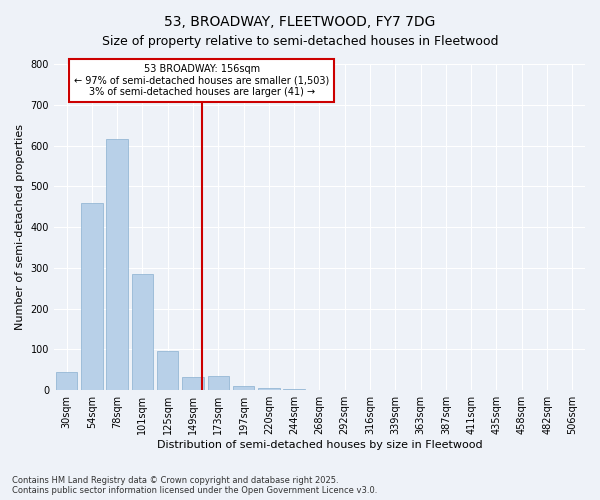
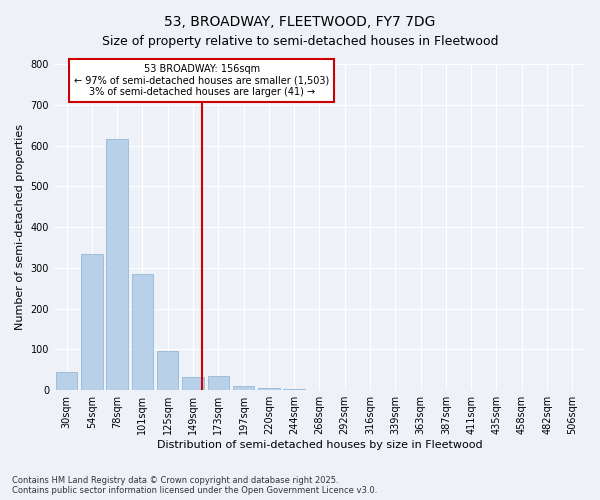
54sqm: 460 -> 335
